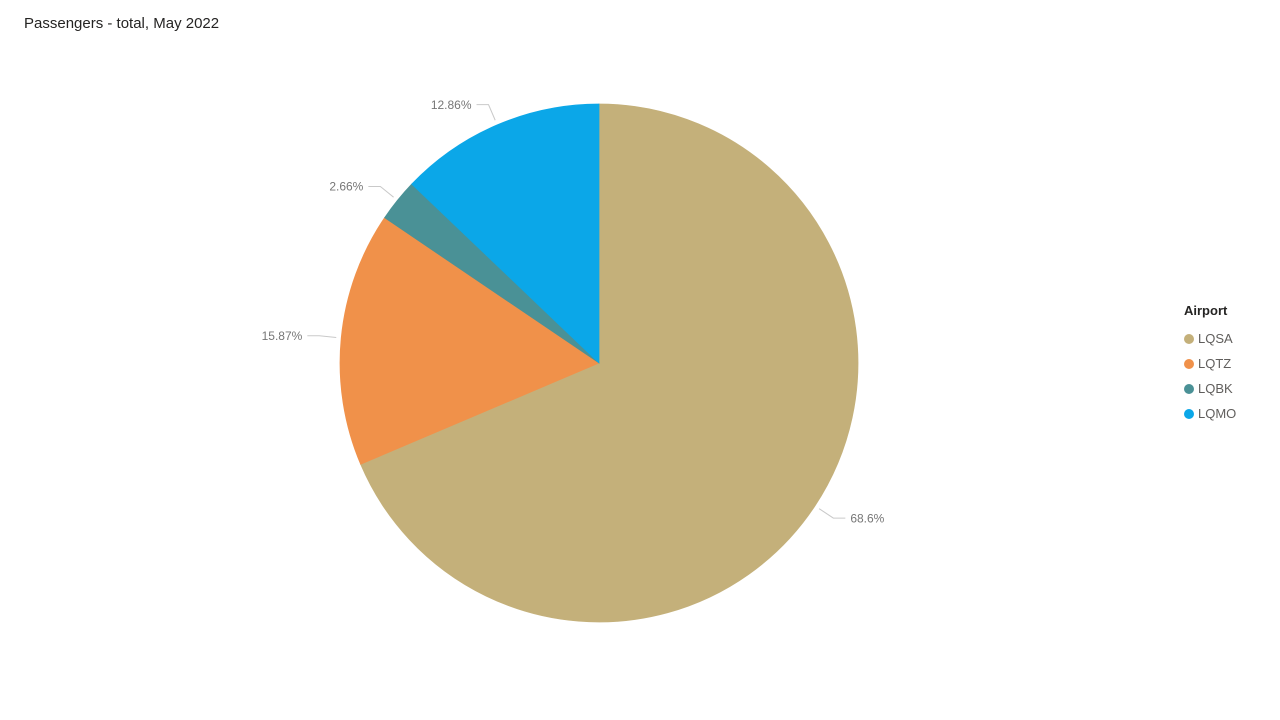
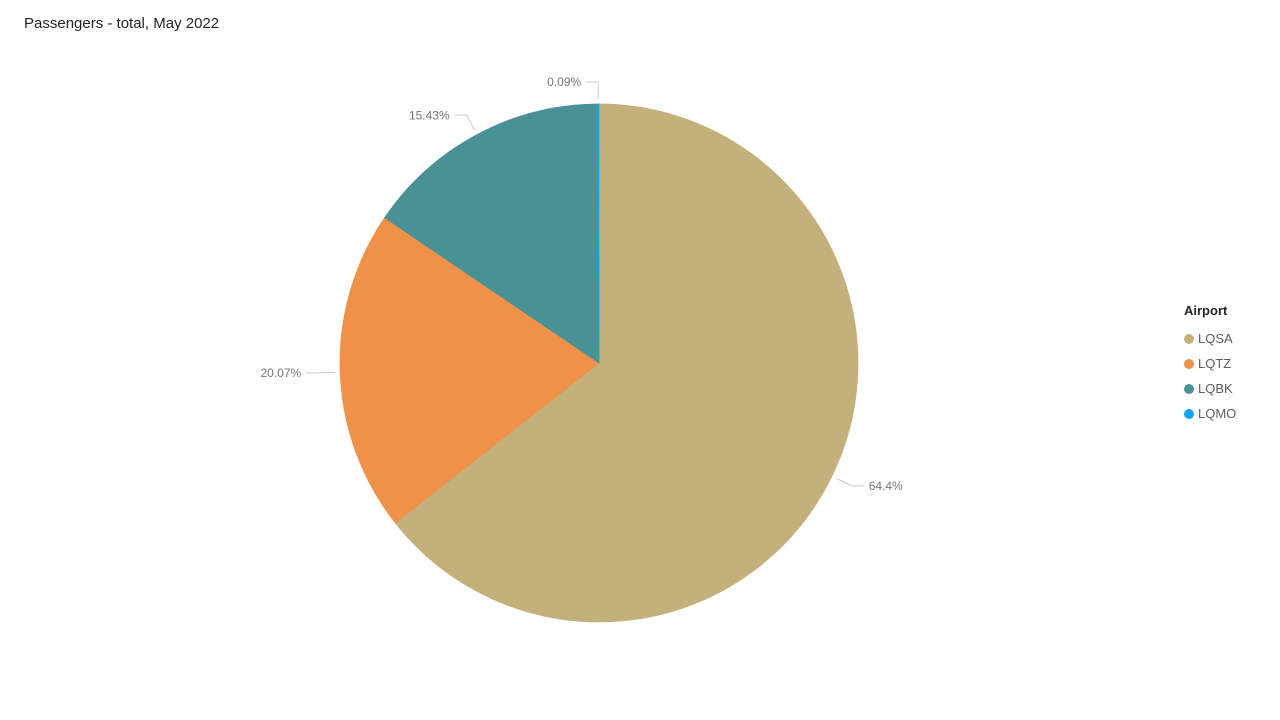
LQSA: 68.6% -> 64.4%
LQTZ: 15.87% -> 20.07%
LQBK: 2.66% -> 15.43%
LQMO: 12.86% -> 0.09%
